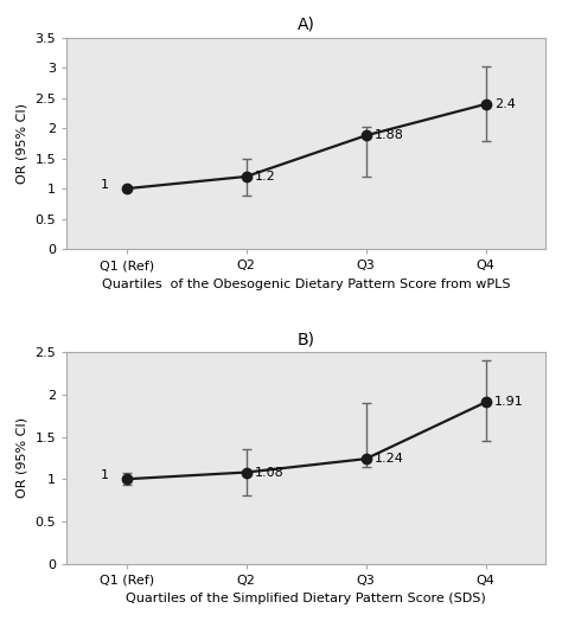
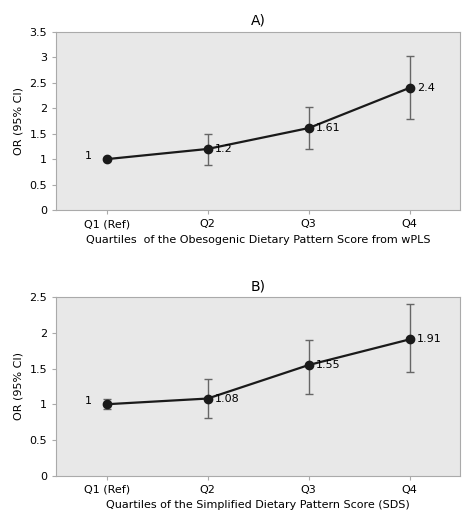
A)/Q3: 1.88 -> 1.61
B)/Q3: 1.24 -> 1.55
